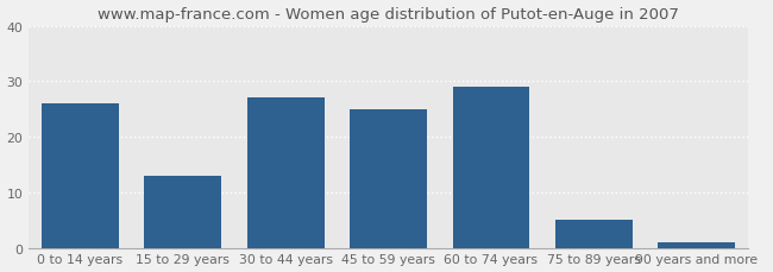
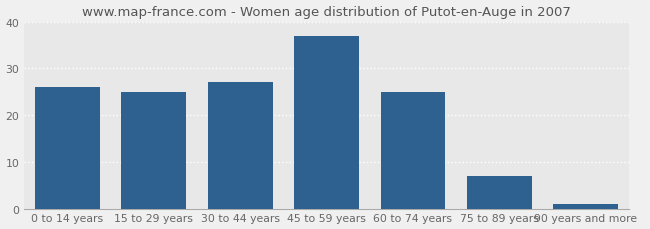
15 to 29 years: 13 -> 25
45 to 59 years: 25 -> 37
60 to 74 years: 29 -> 25
75 to 89 years: 5 -> 7
